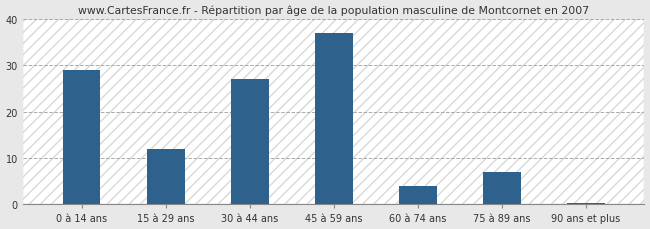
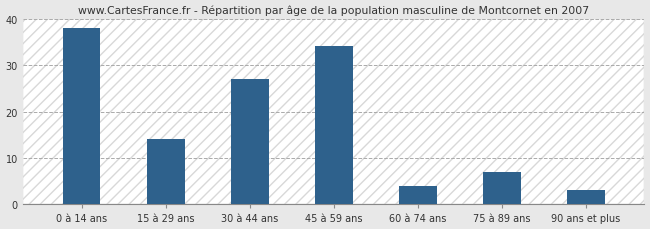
0 à 14 ans: 29.0 -> 38.0
15 à 29 ans: 12.0 -> 14.0
45 à 59 ans: 37.0 -> 34.0
90 ans et plus: 0.4 -> 3.0
